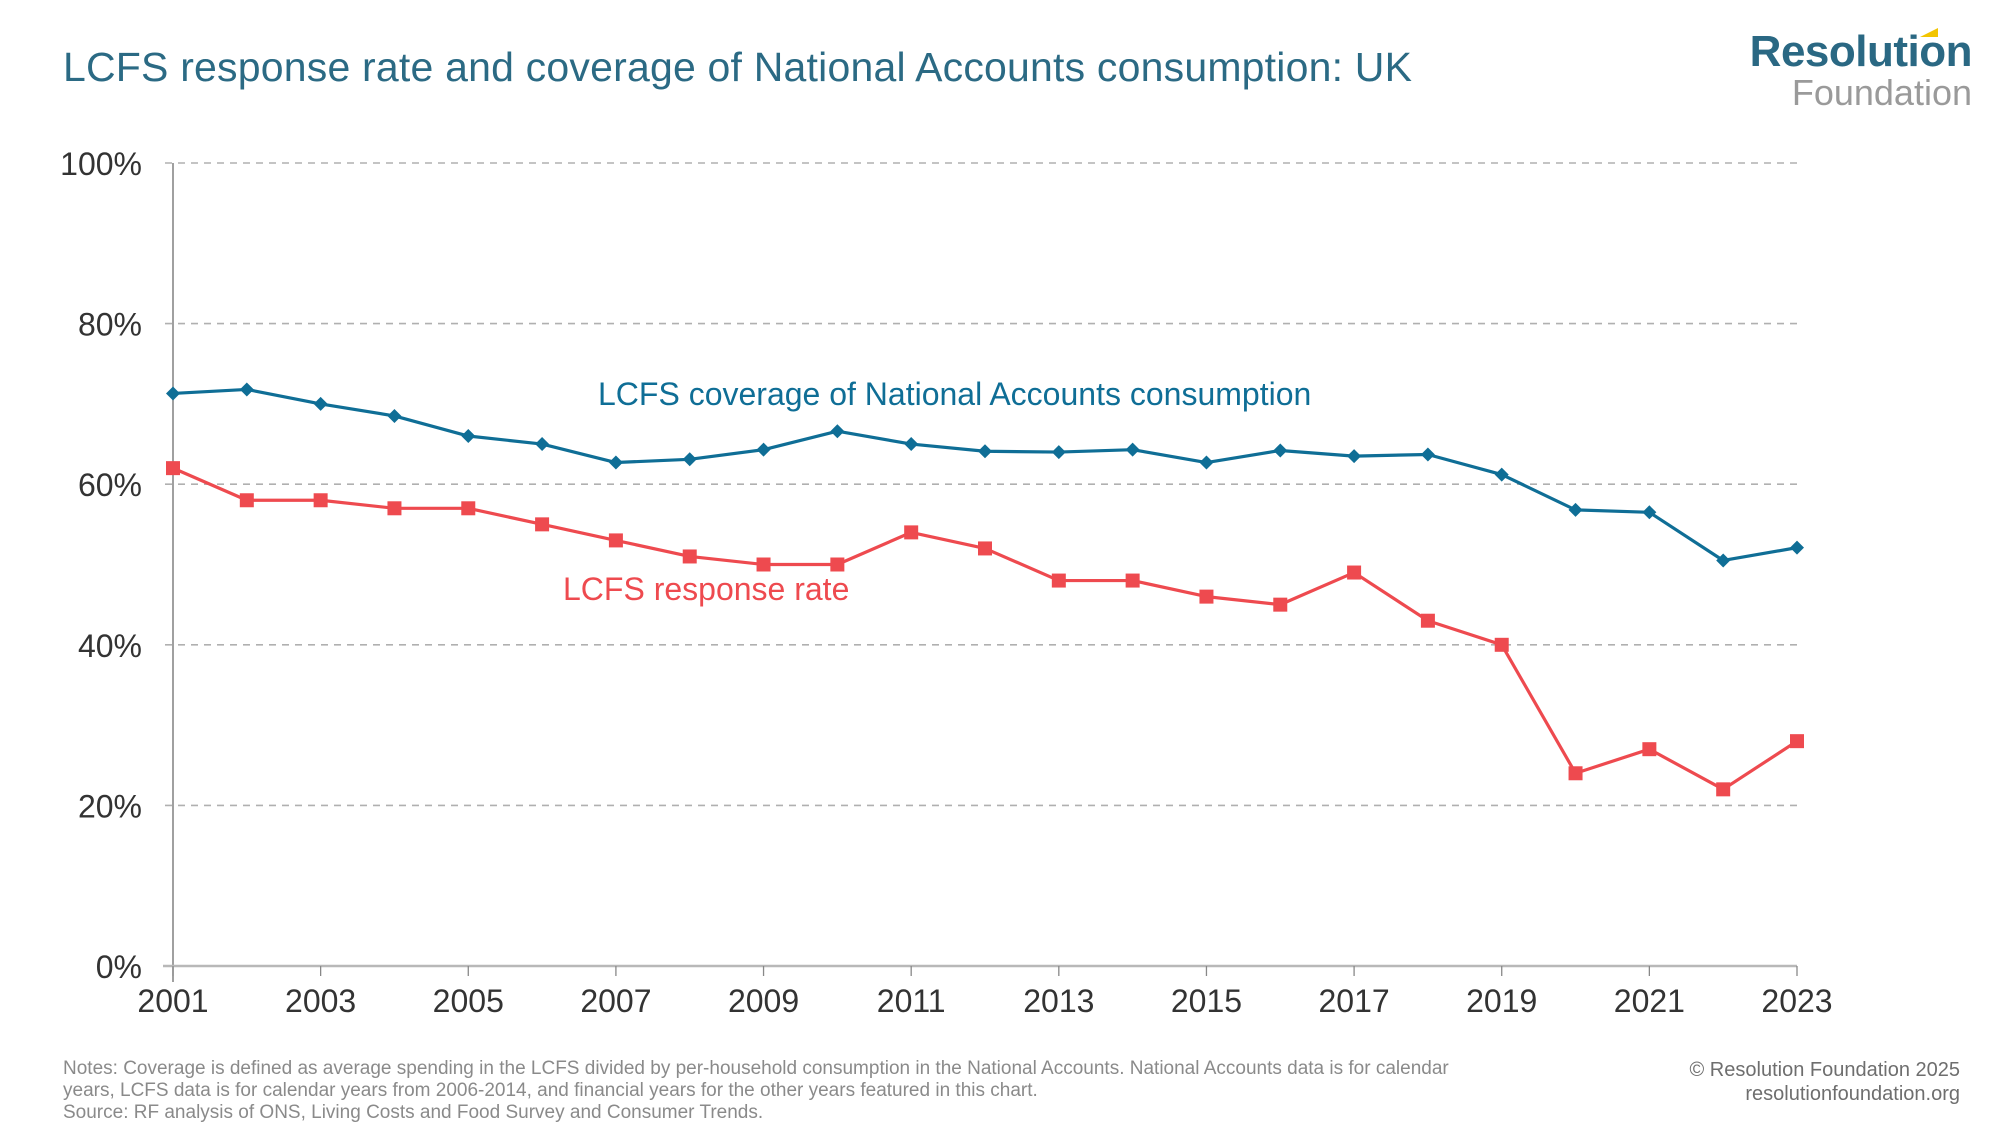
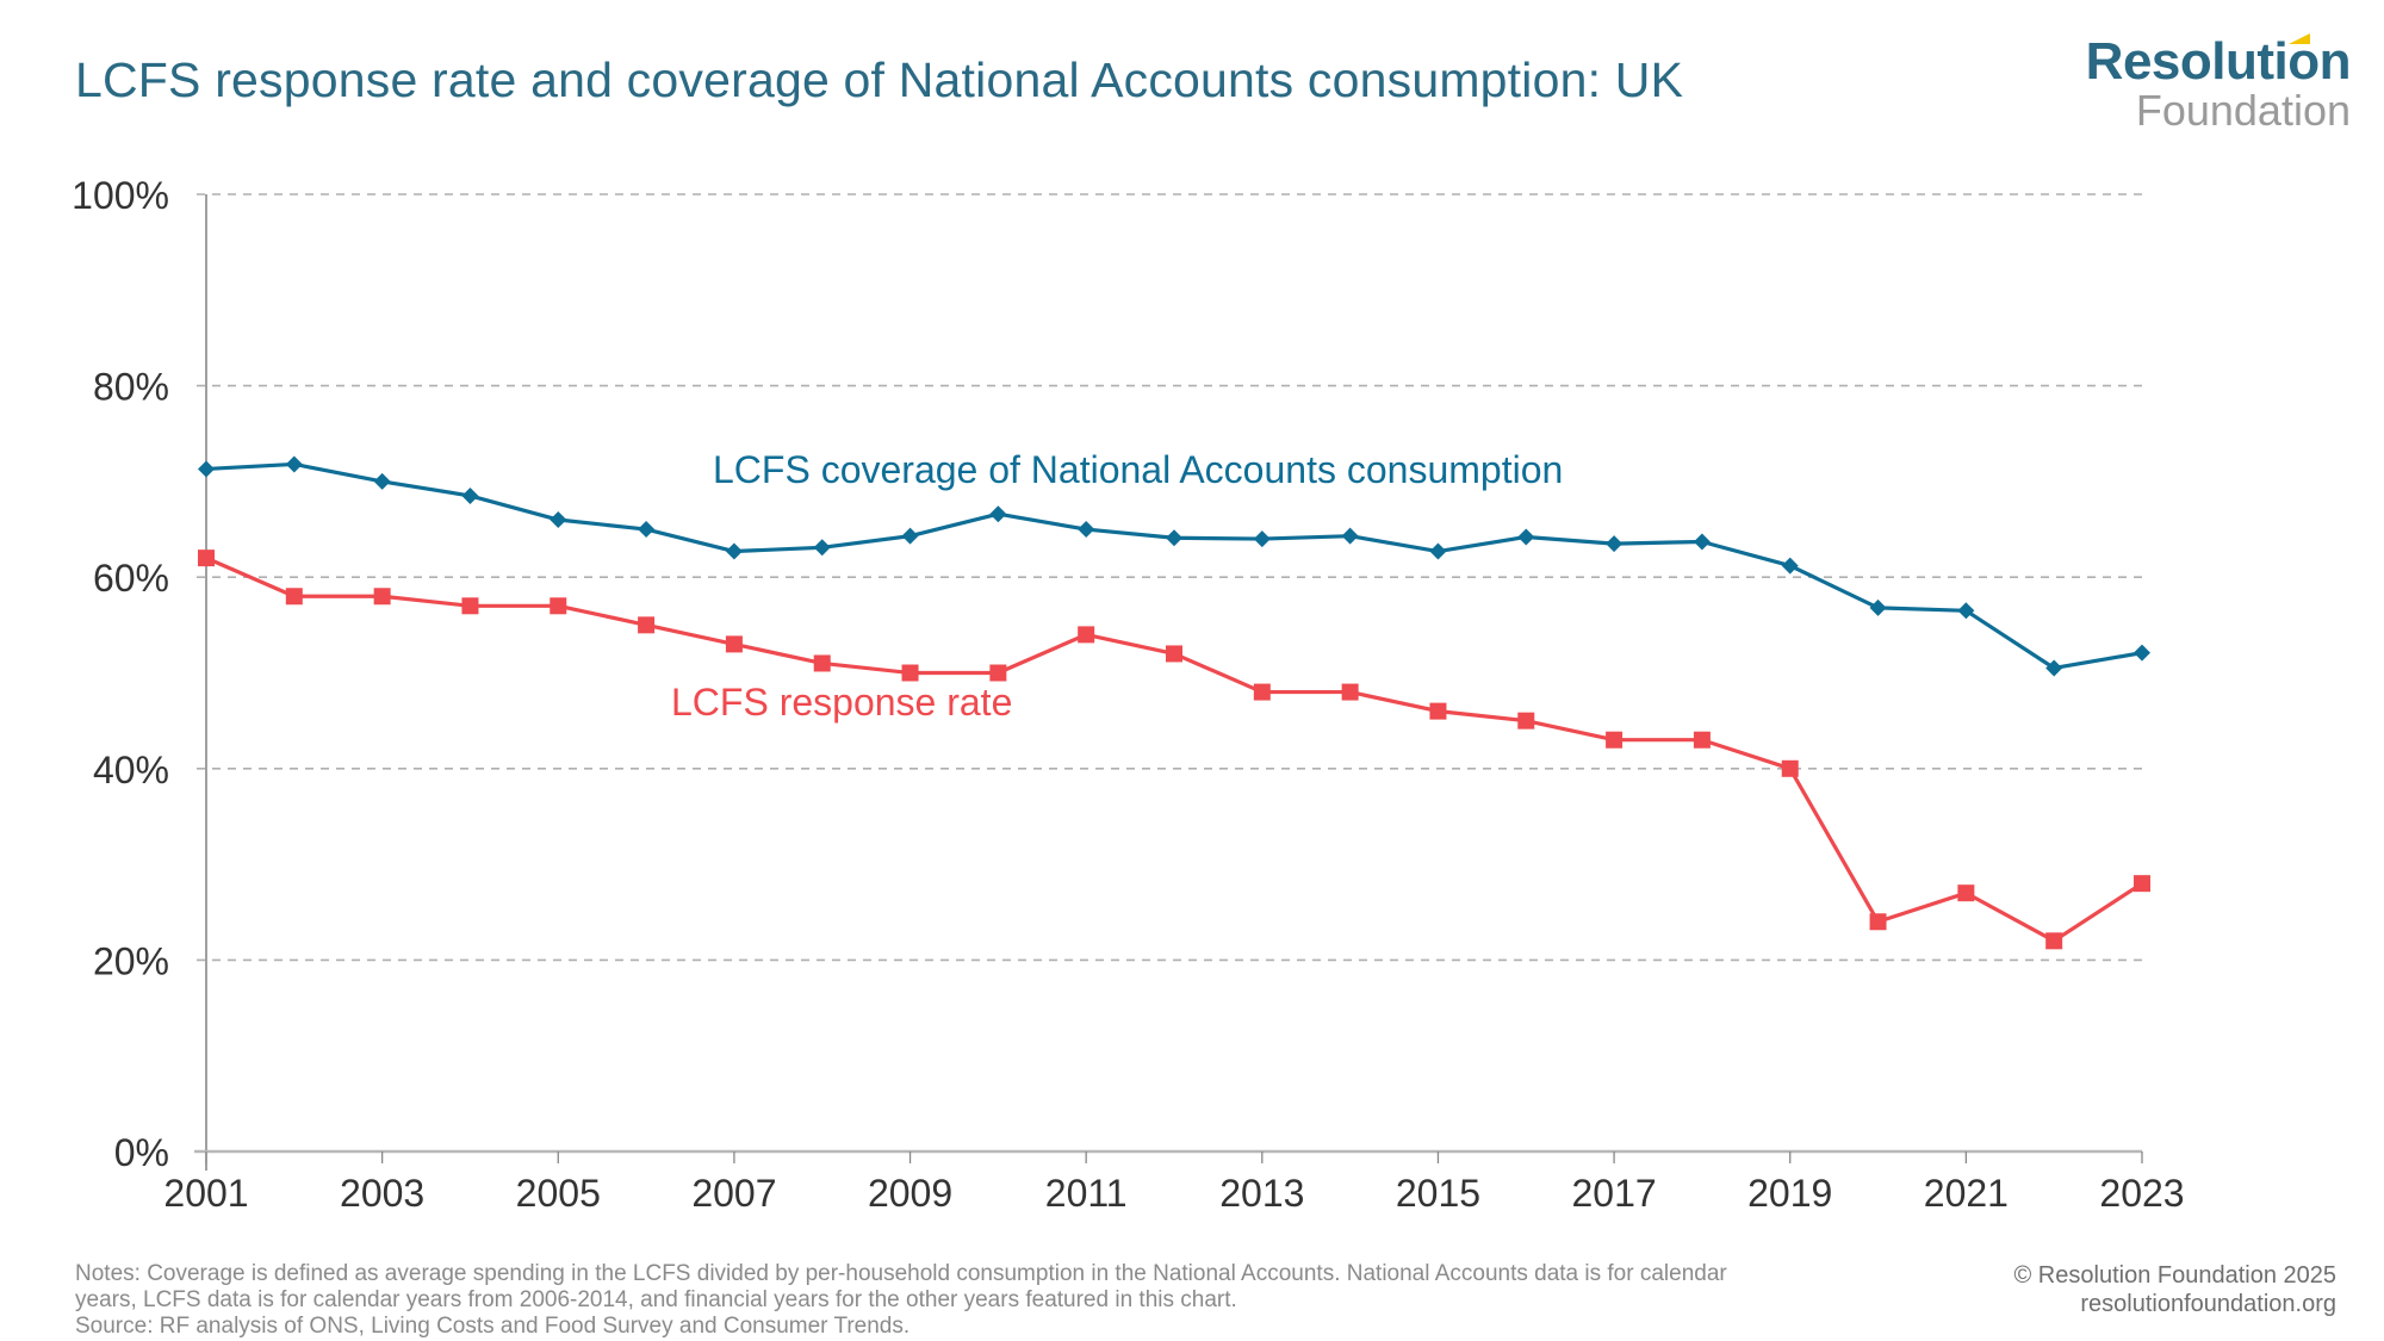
LCFS response rate/2017: 49% -> 43%
